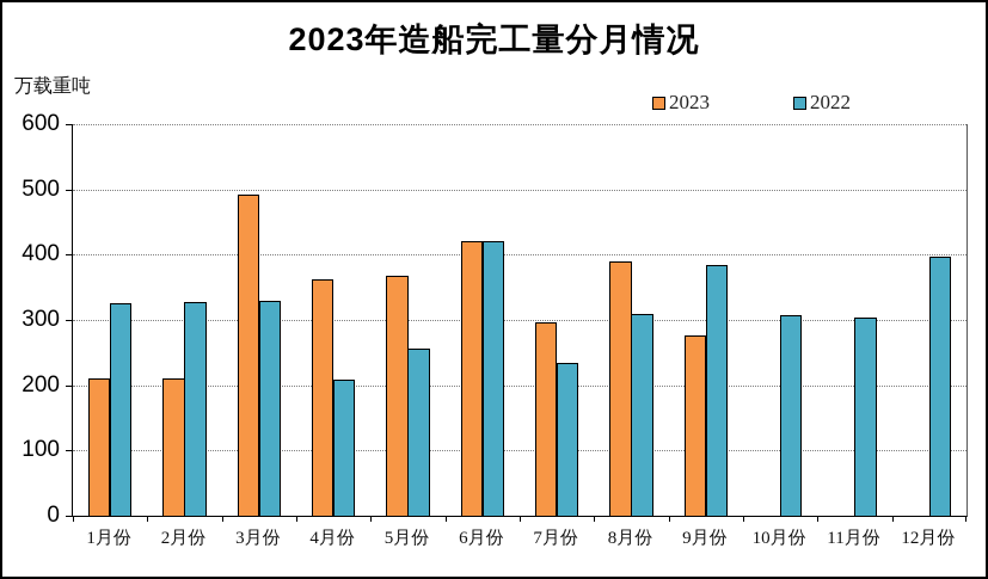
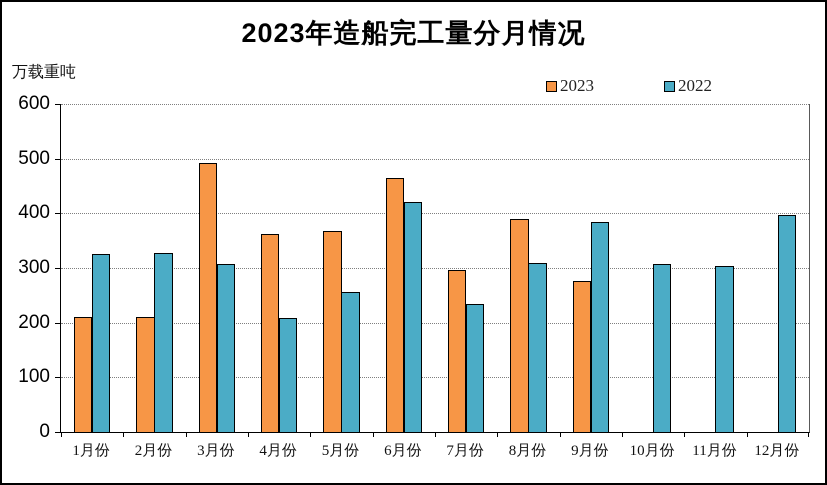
2022/3月份: 330 -> 310
2023/6月份: 420 -> 460
